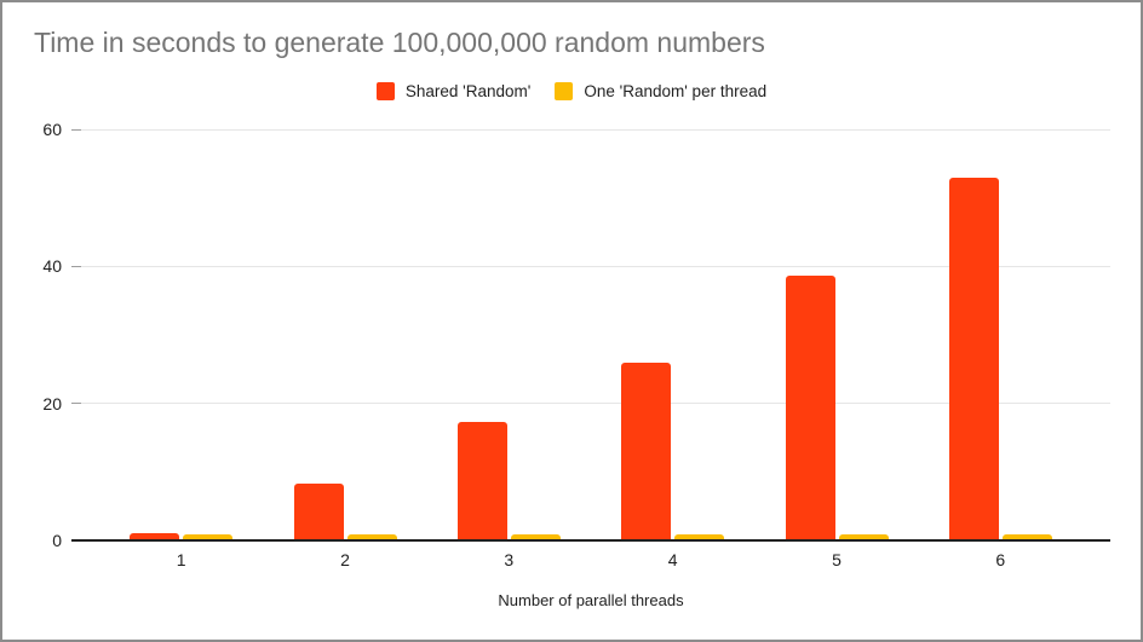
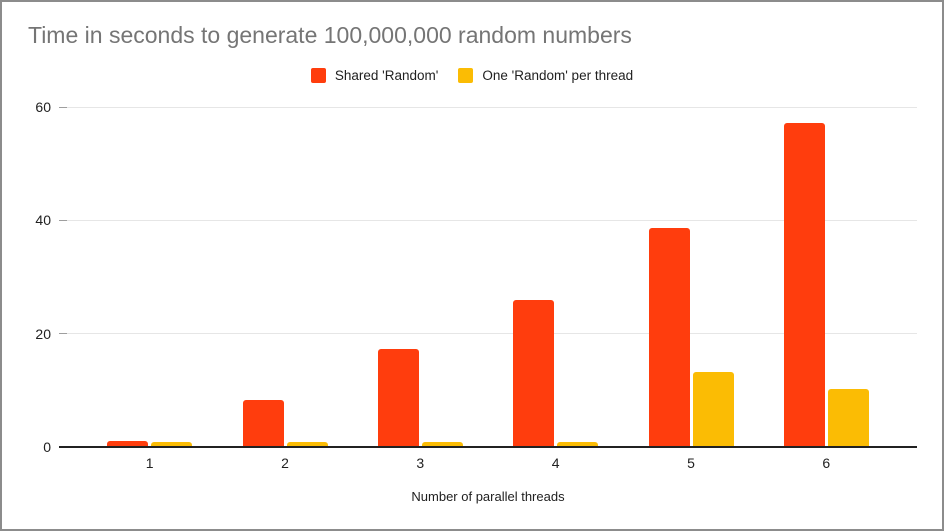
One 'Random' per thread/5: 1 -> 13
Shared 'Random'/6: 53 -> 57
One 'Random' per thread/6: 1 -> 10
